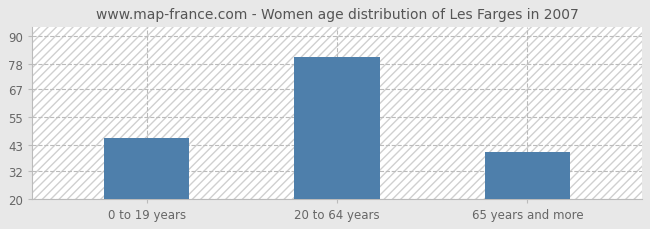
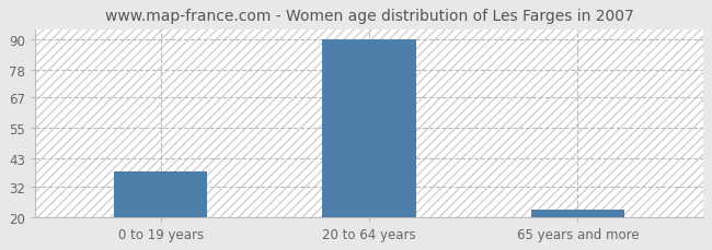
0 to 19 years: 46 -> 38
20 to 64 years: 81 -> 90
65 years and more: 40 -> 23
